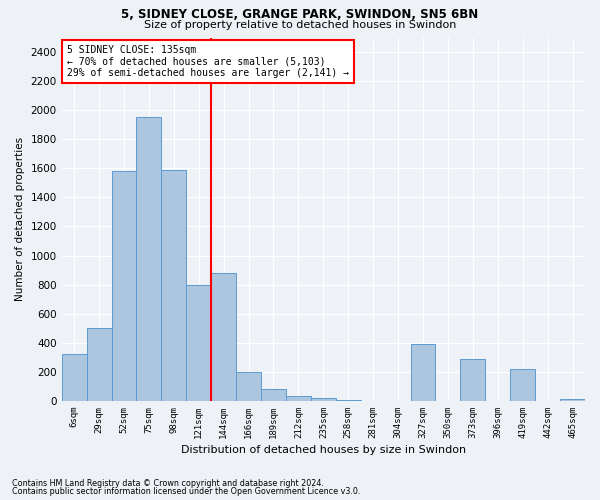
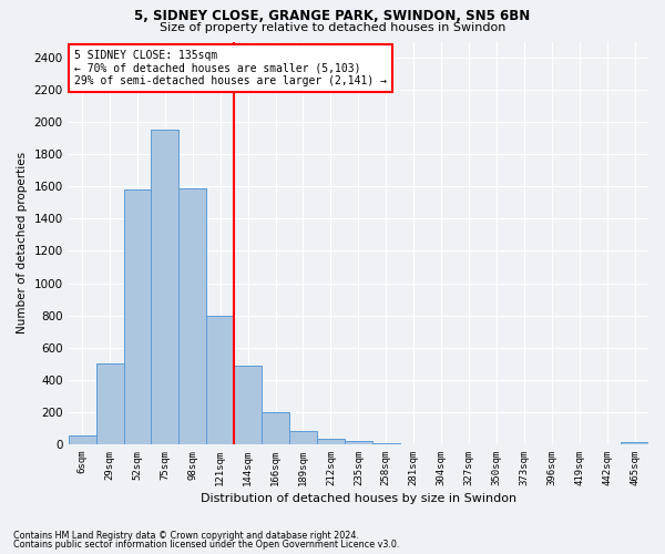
6sqm: 320 -> 60
144sqm: 880 -> 490
327sqm: 390 -> 0
373sqm: 290 -> 0
419sqm: 220 -> 0
